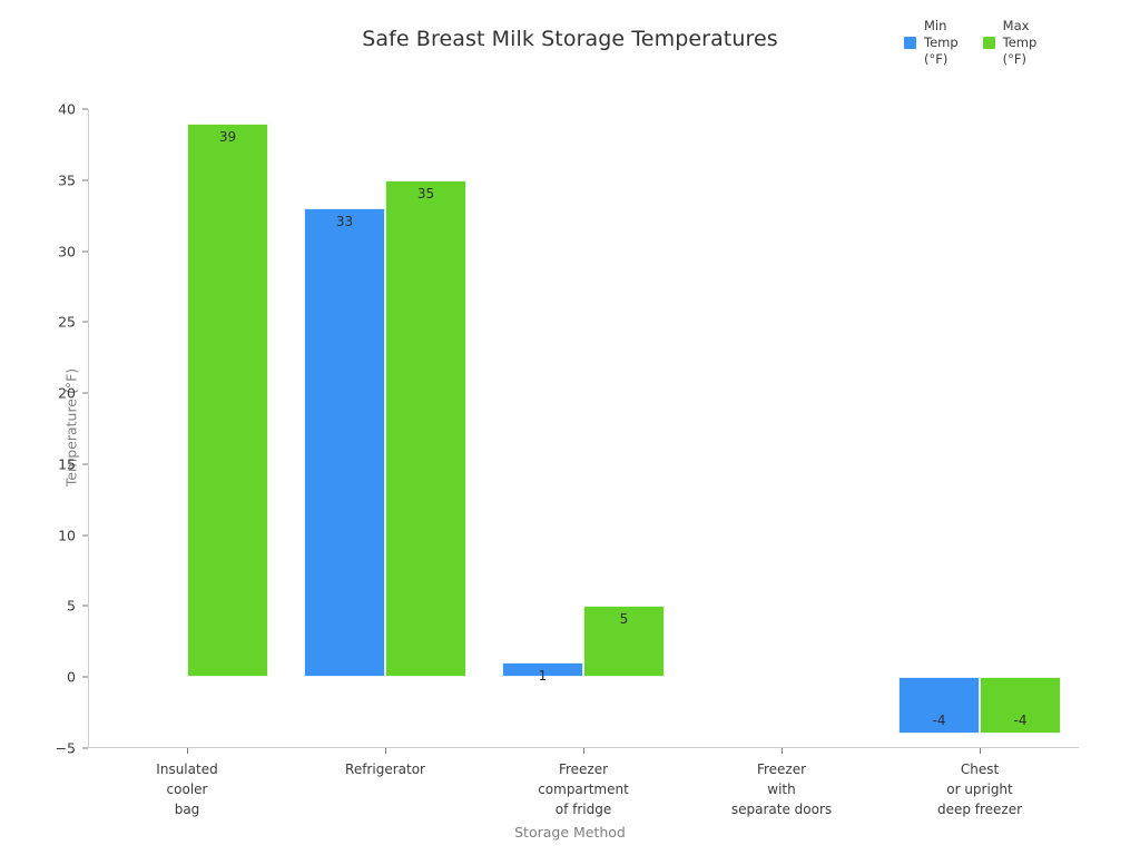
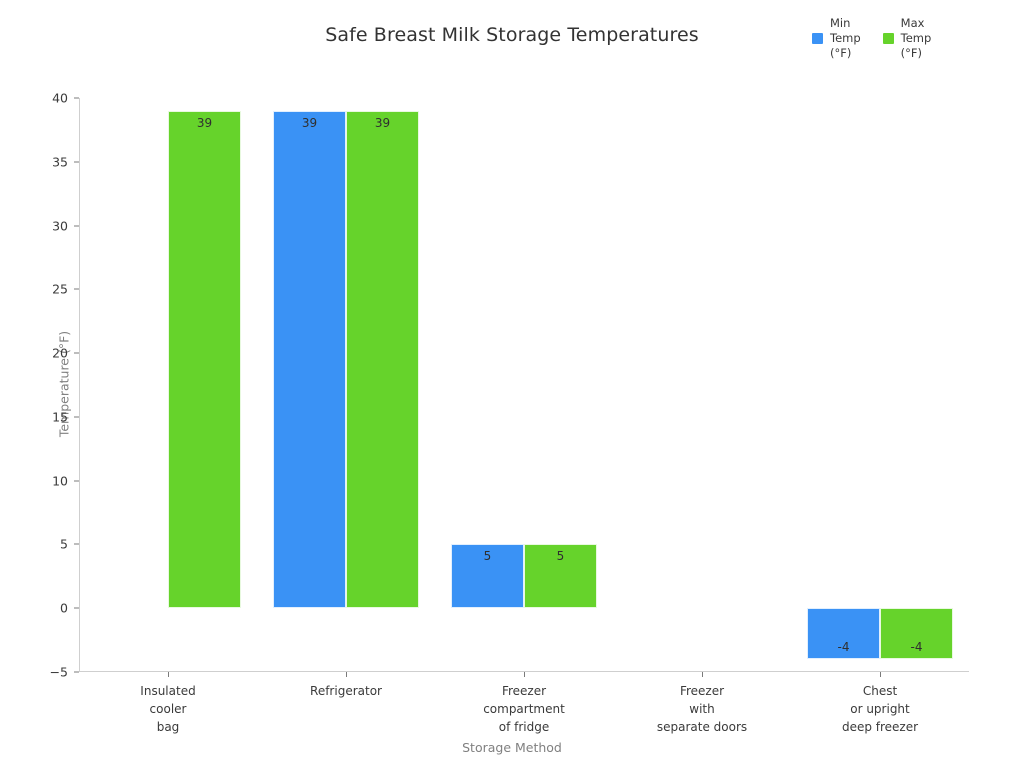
Min Temp (°F)/Refrigerator: 33 -> 39
Max Temp (°F)/Refrigerator: 35 -> 39
Min Temp (°F)/Freezer compartment of fridge: 1 -> 5
